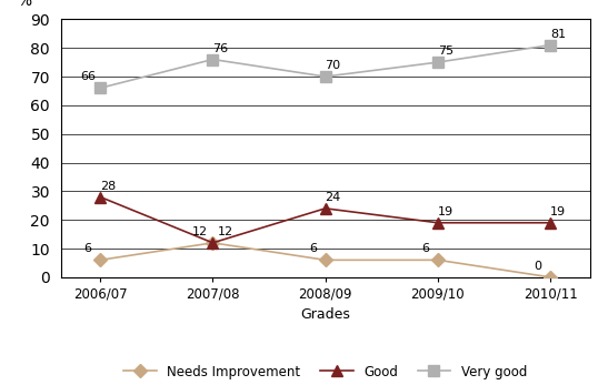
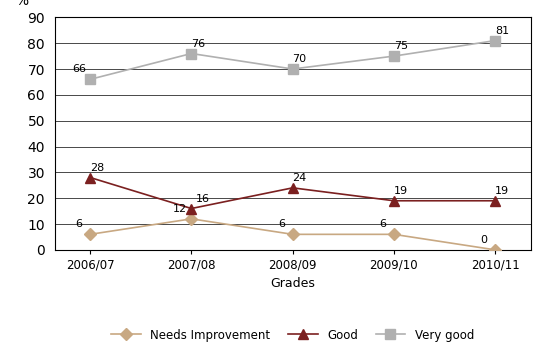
Good/2007/08: 12 -> 16
